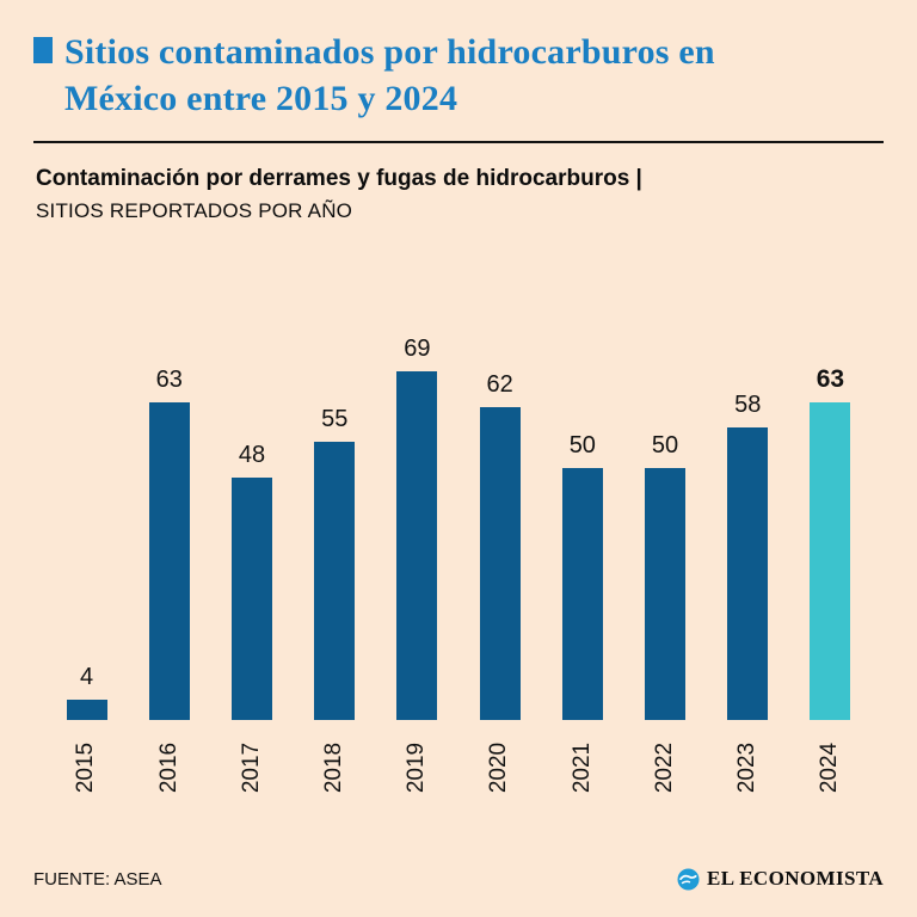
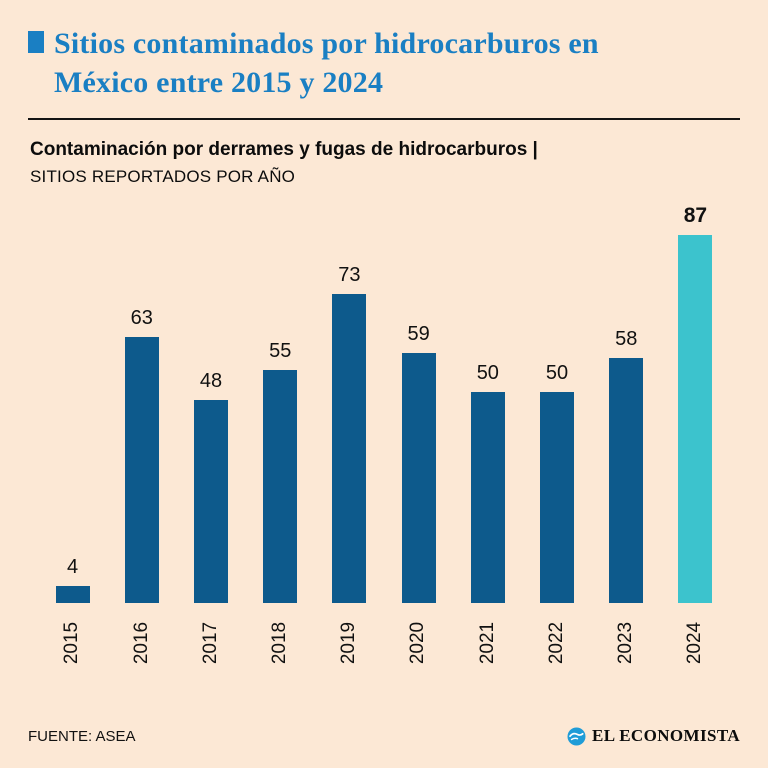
2019: 69 -> 73
2020: 62 -> 59
2024: 63 -> 87
